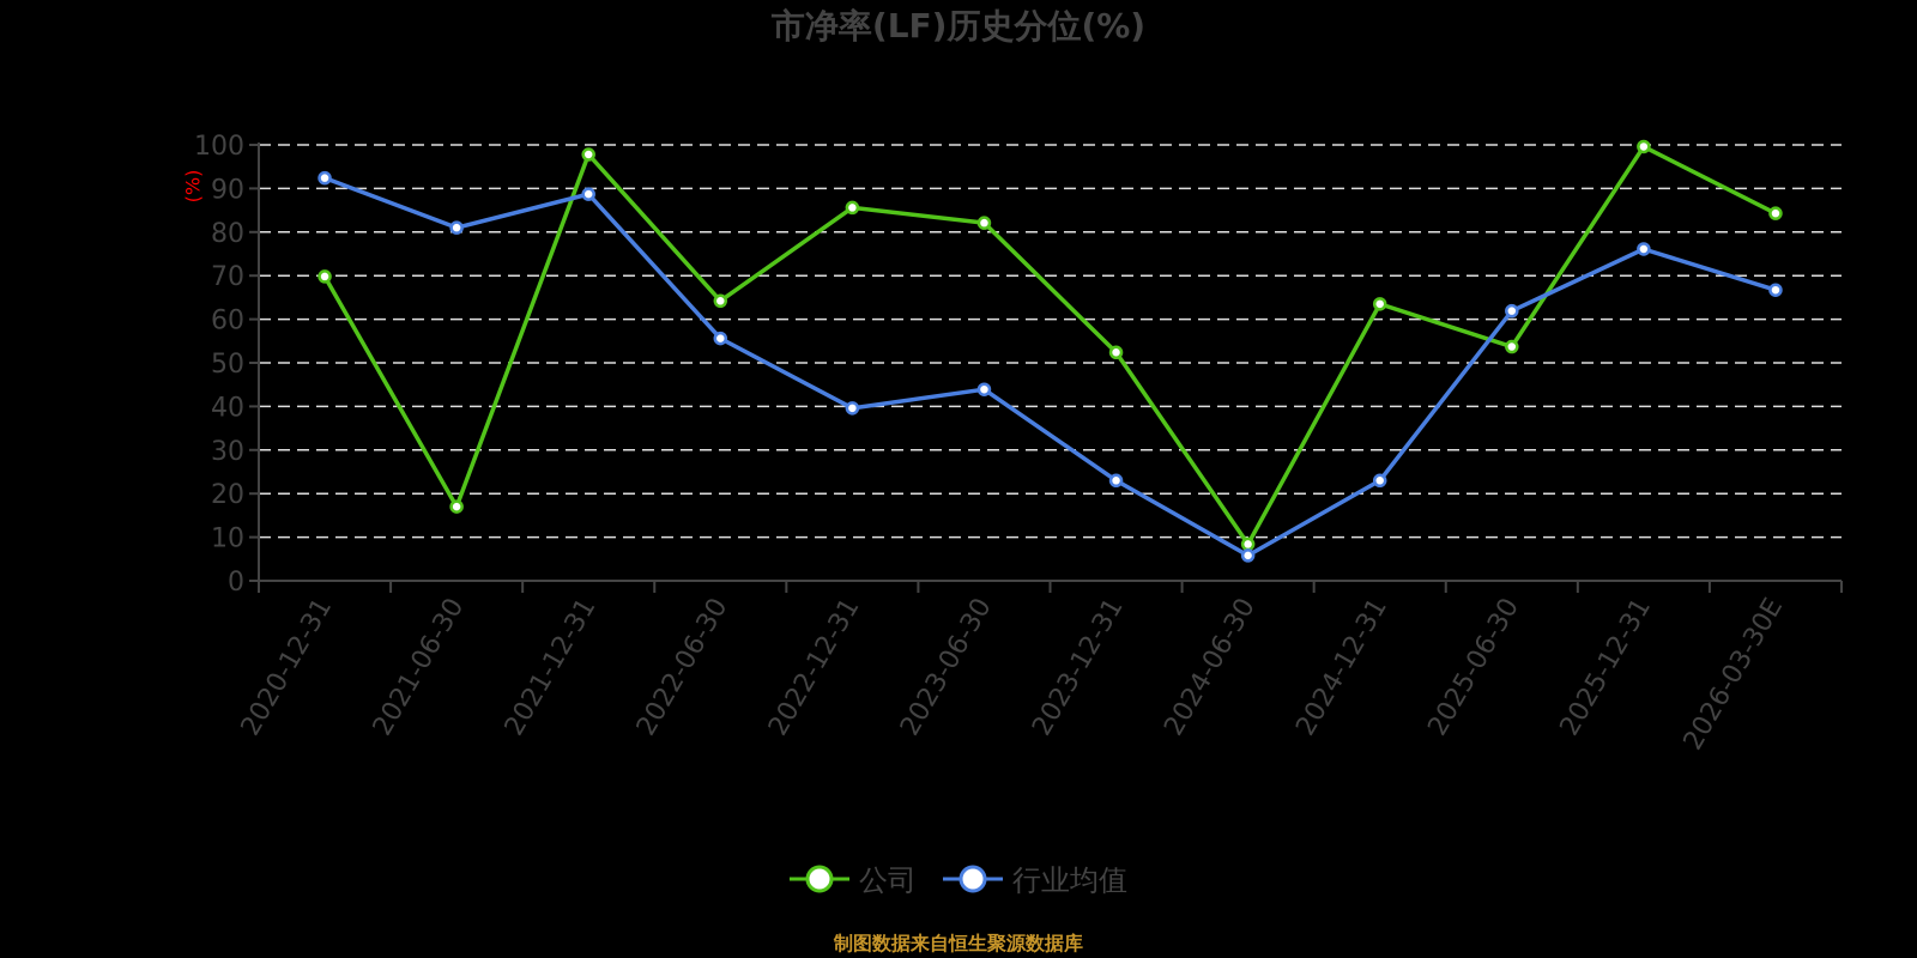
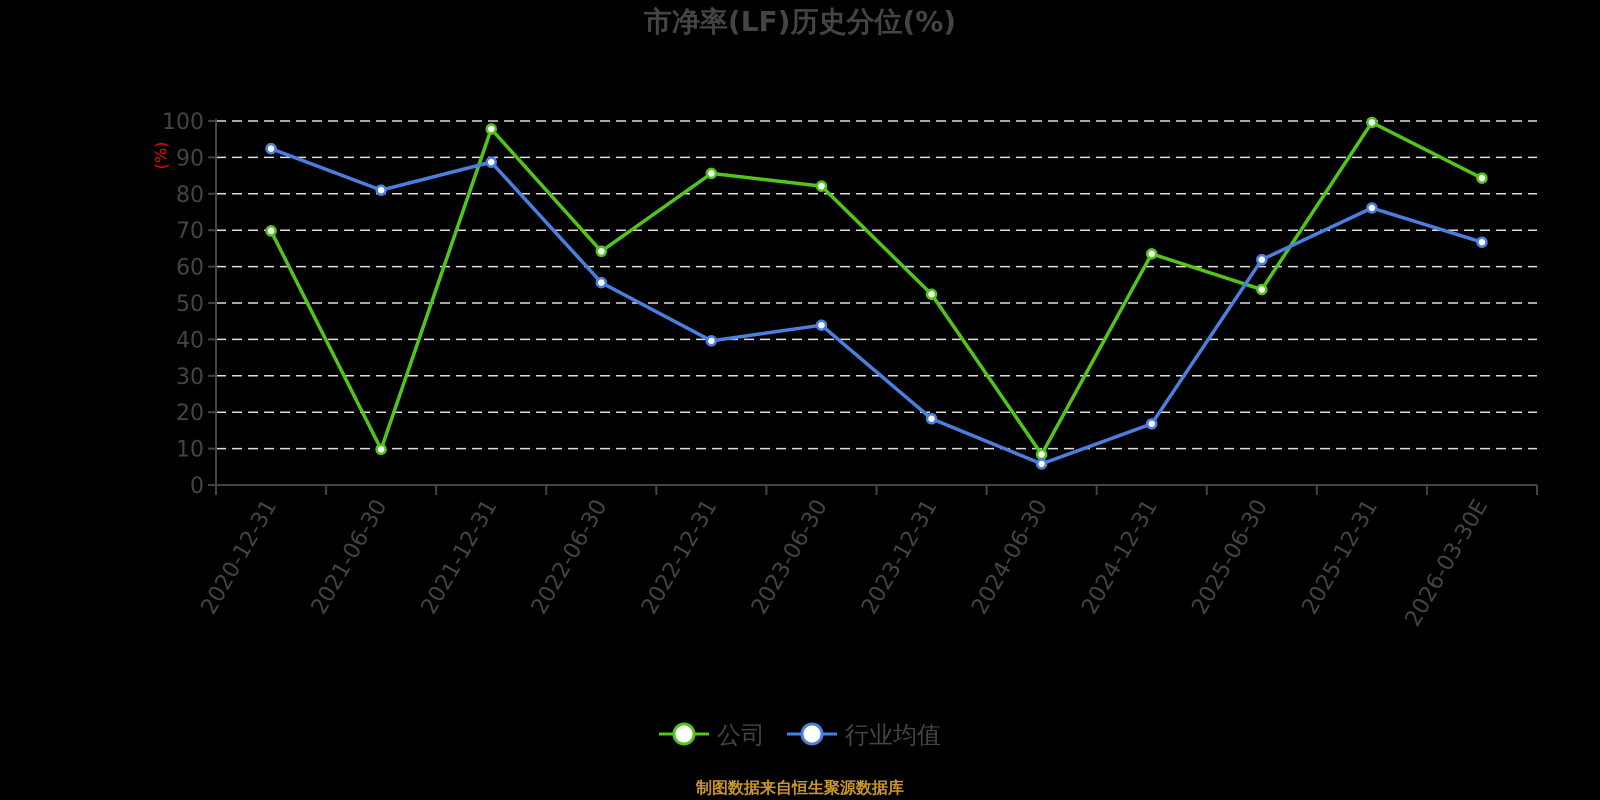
公司/2021-06-30: 17 -> 10
行业均值/2023-12-31: 23 -> 18
行业均值/2024-12-31: 23 -> 17
